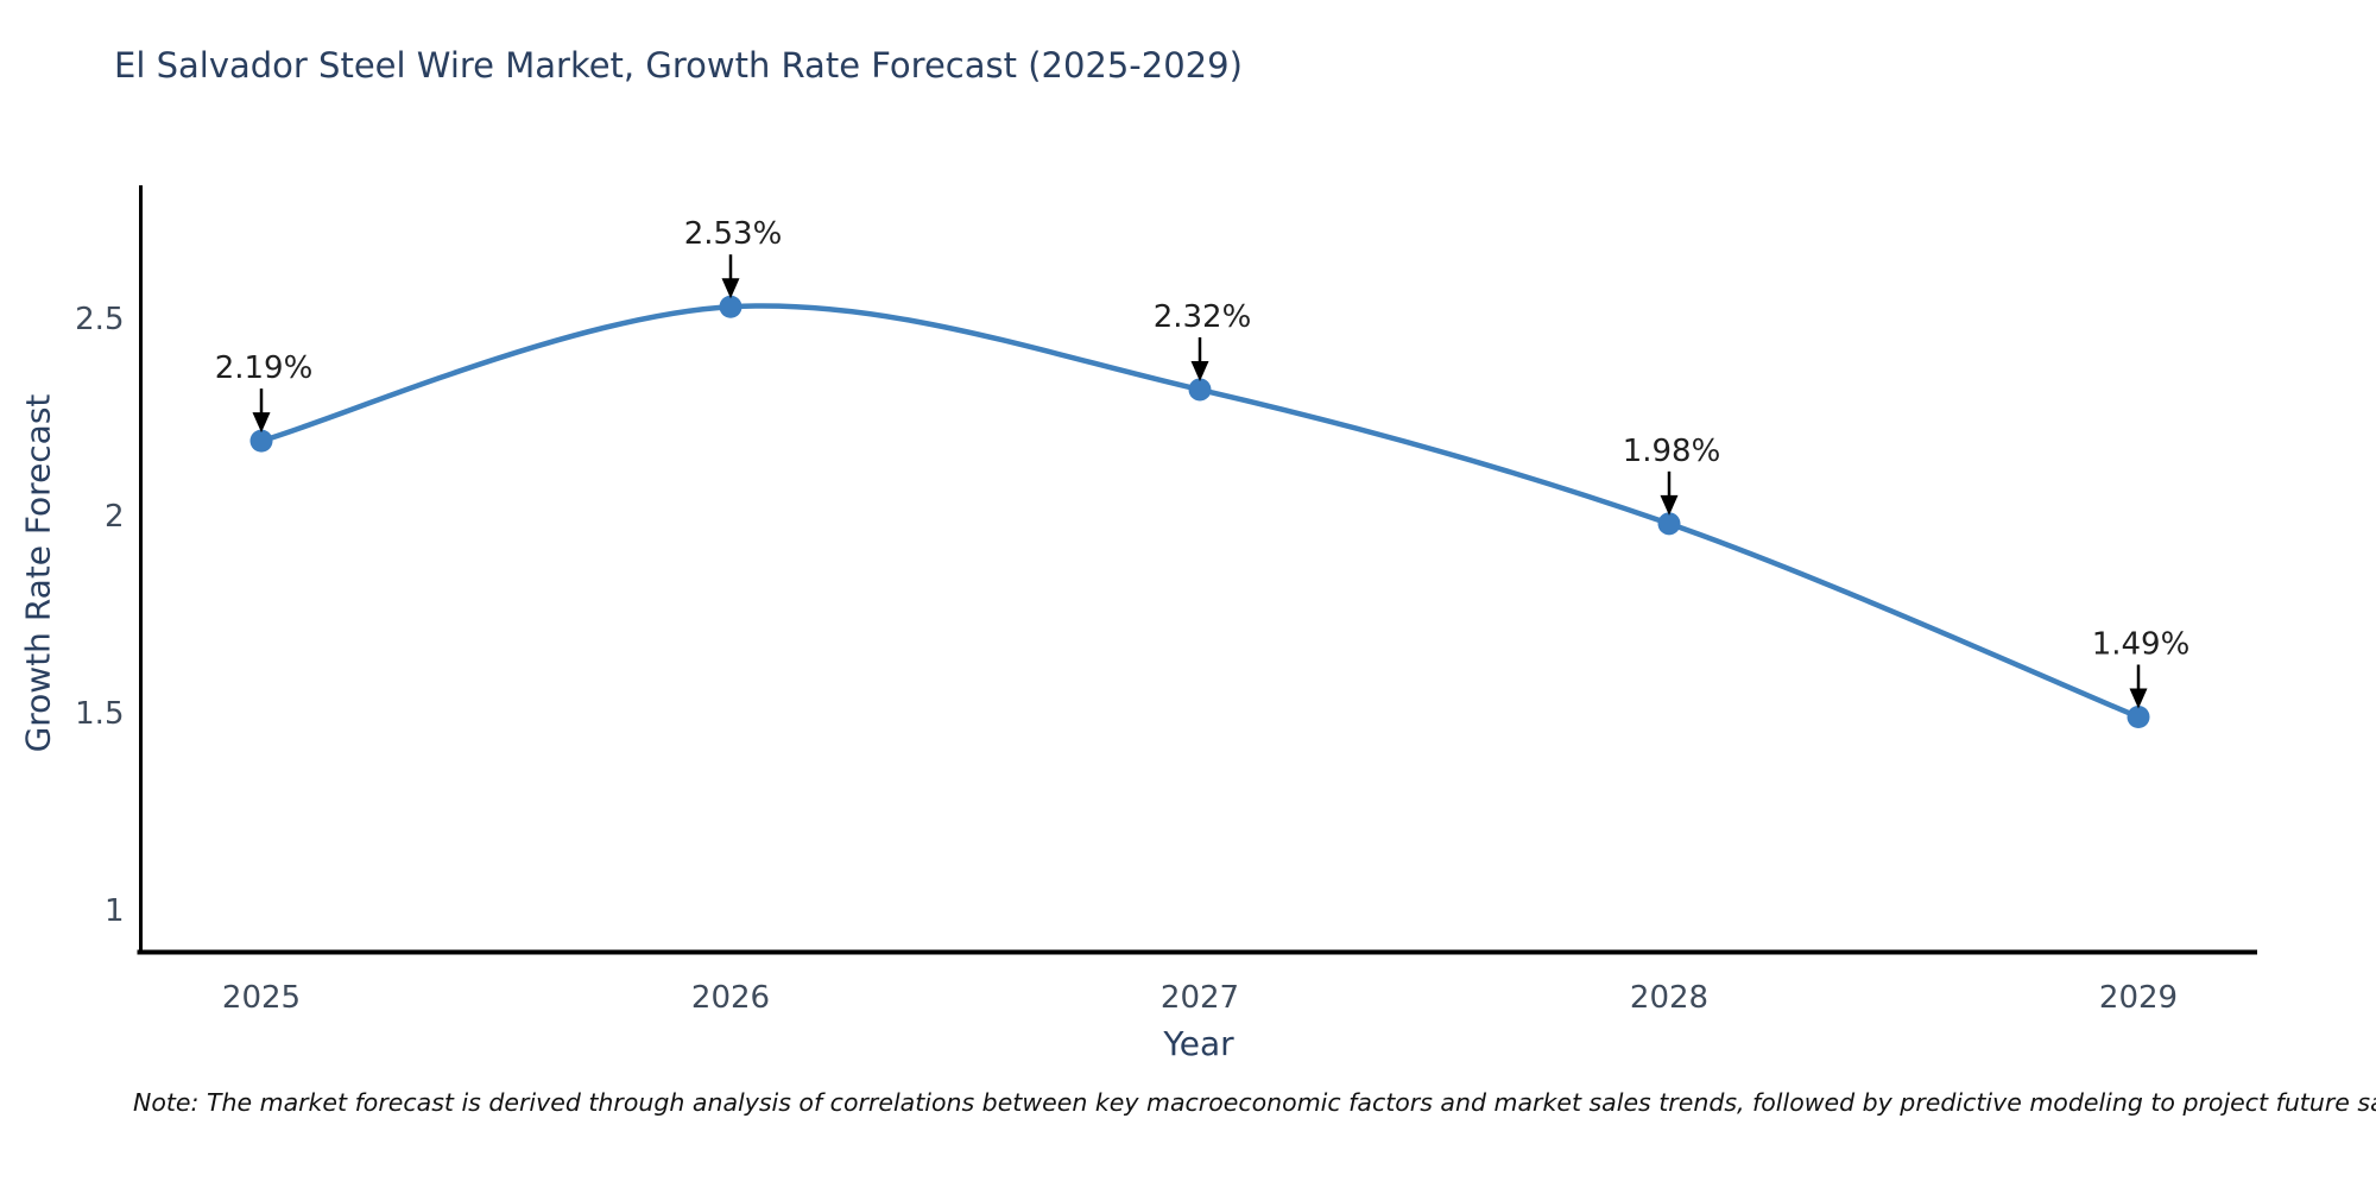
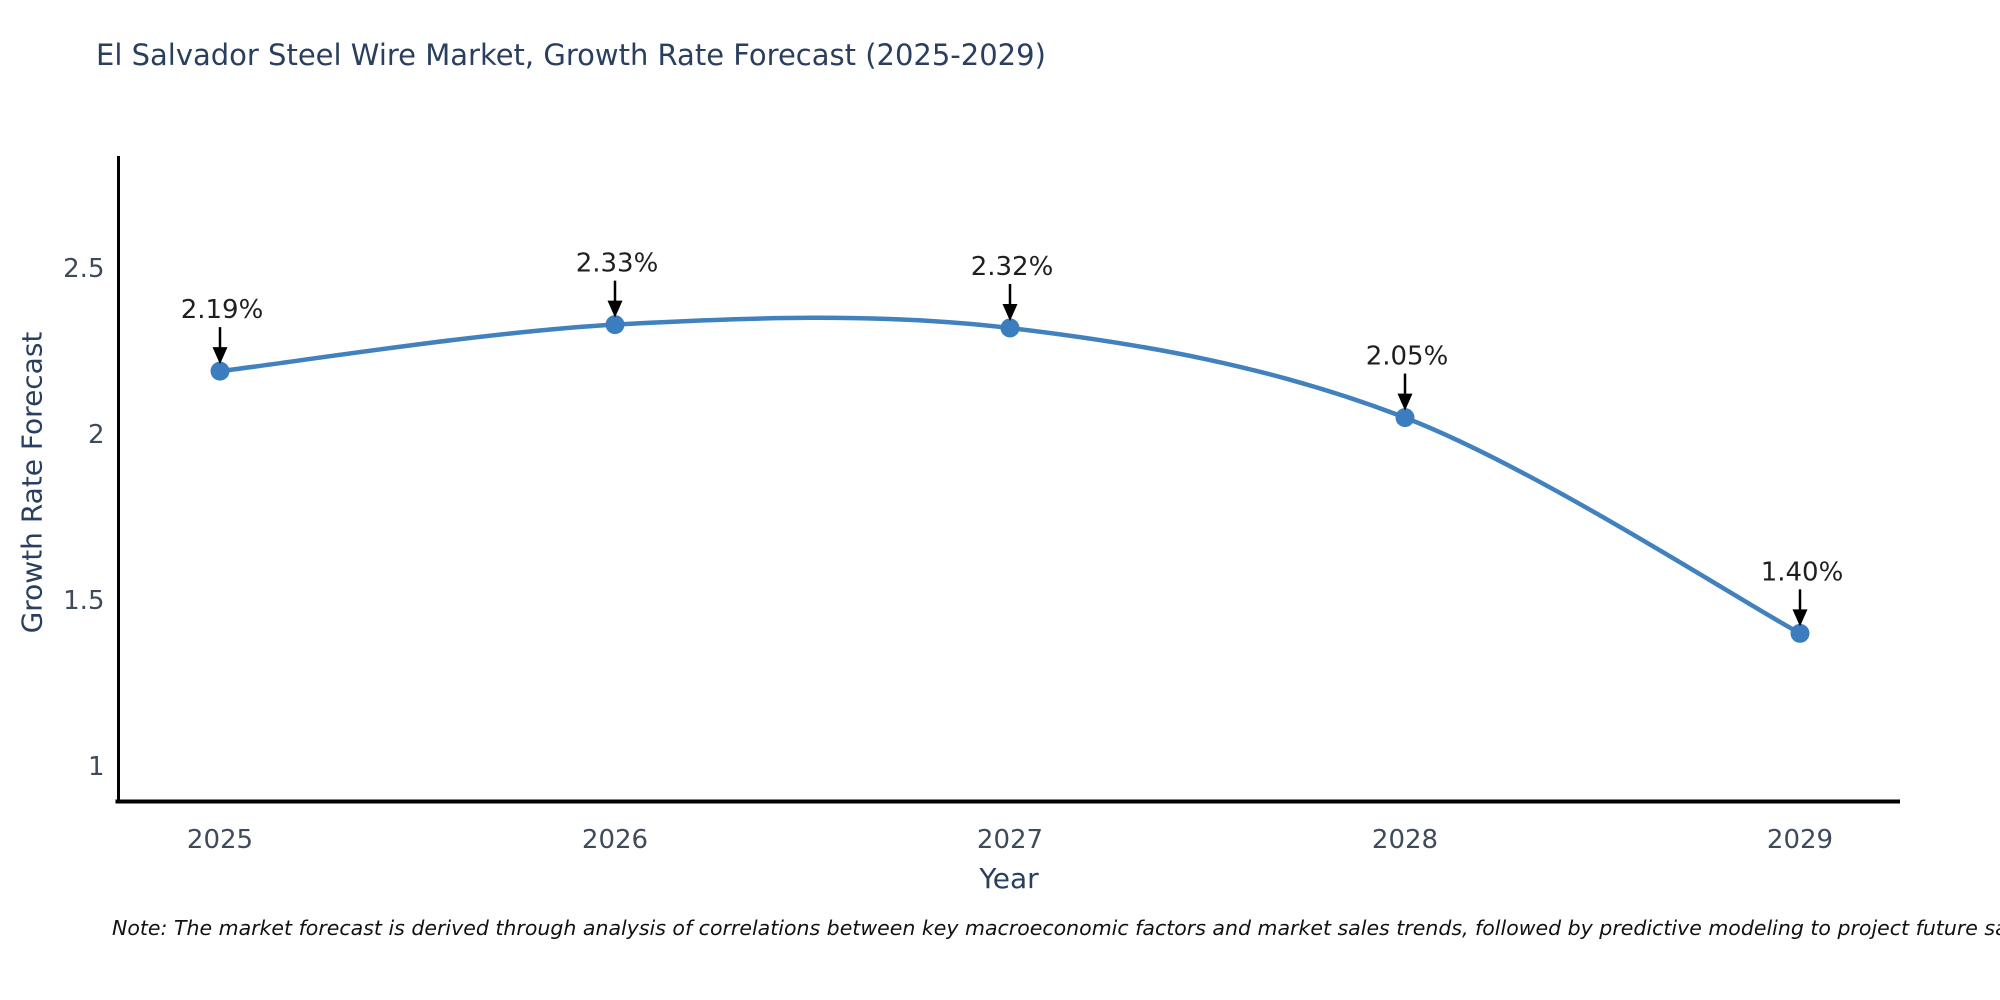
2026: 2.53% -> 2.33%
2028: 1.98% -> 2.05%
2029: 1.49% -> 1.40%
